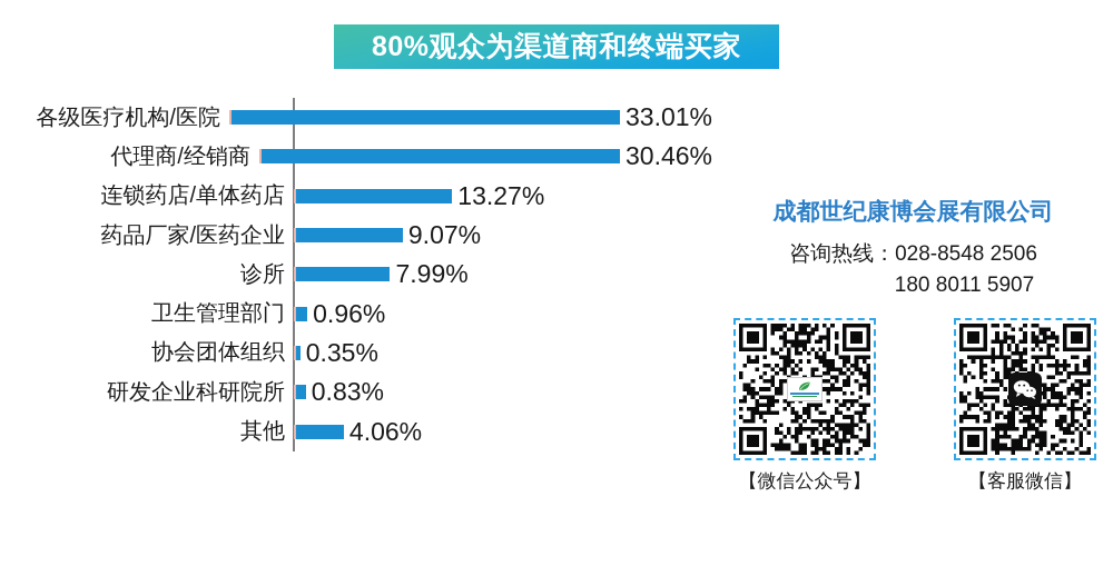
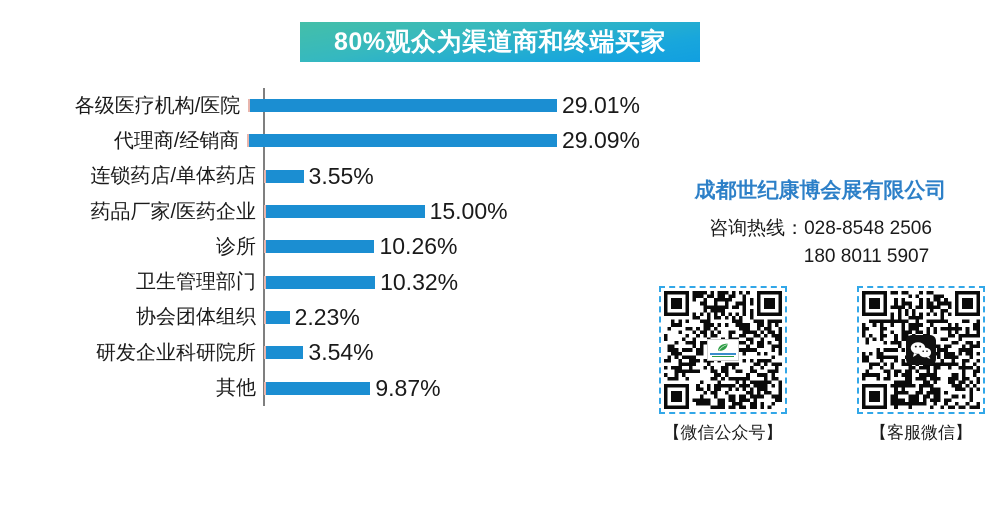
各级医疗机构/医院: 33.01% -> 29.01%
代理商/经销商: 30.46% -> 29.09%
连锁药店/单体药店: 13.27% -> 3.55%
药品厂家/医药企业: 9.07% -> 15.00%
诊所: 7.99% -> 10.26%
卫生管理部门: 0.96% -> 10.32%
协会团体组织: 0.35% -> 2.23%
研发企业科研院所: 0.83% -> 3.54%
其他: 4.06% -> 9.87%
